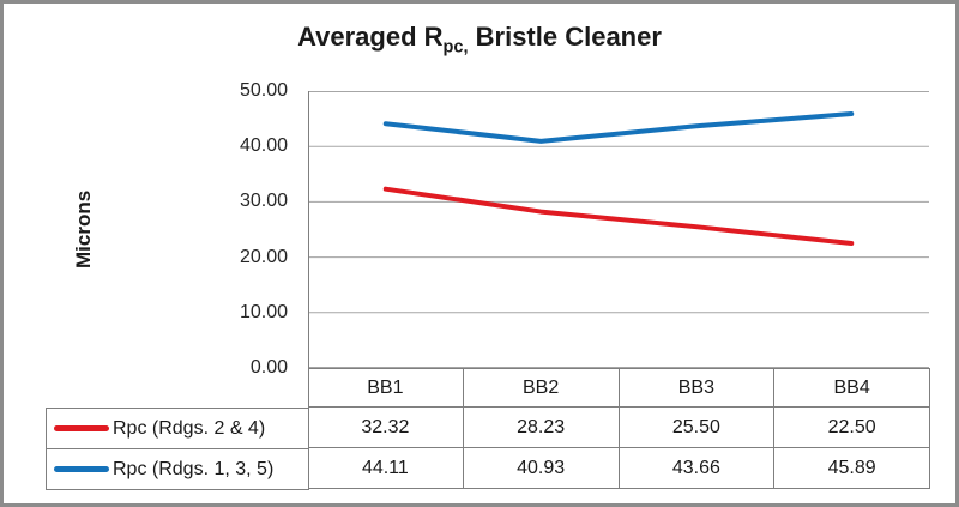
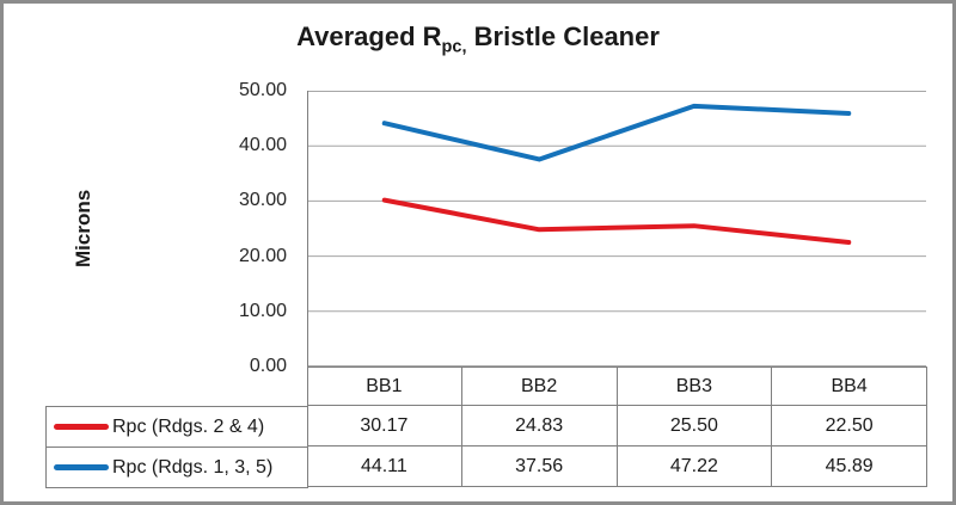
Rpc (Rdgs. 2 & 4)/BB1: 32.32 -> 30.17
Rpc (Rdgs. 2 & 4)/BB2: 28.23 -> 24.83
Rpc (Rdgs. 1, 3, 5)/BB2: 40.93 -> 37.56
Rpc (Rdgs. 1, 3, 5)/BB3: 43.66 -> 47.22
